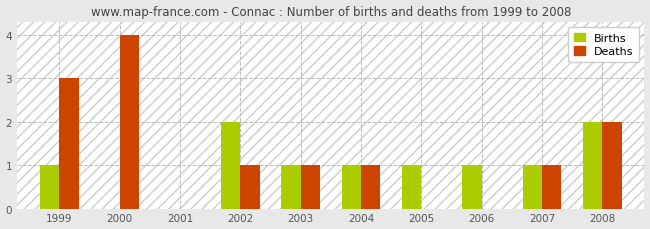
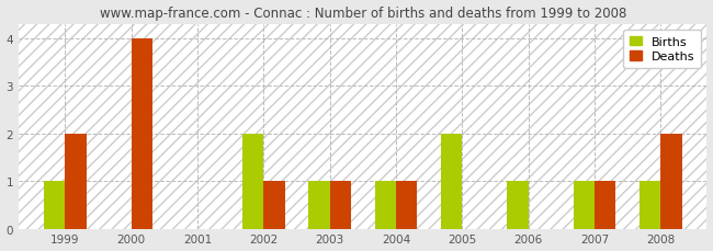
Deaths/1999: 3 -> 2
Births/2005: 1 -> 2
Births/2008: 2 -> 1
